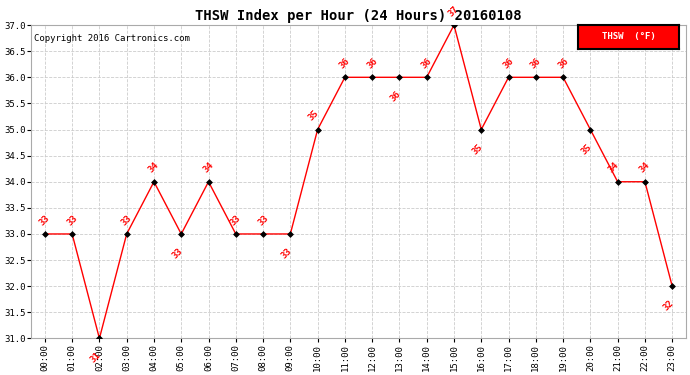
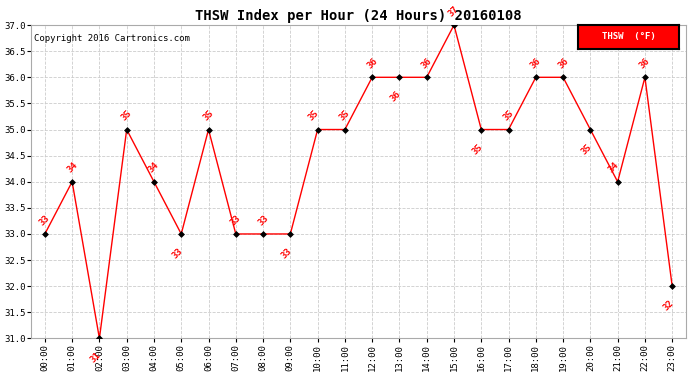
01:00: 33 -> 34
03:00: 33 -> 35
06:00: 34 -> 35
11:00: 36 -> 35
17:00: 36 -> 35
22:00: 34 -> 36
